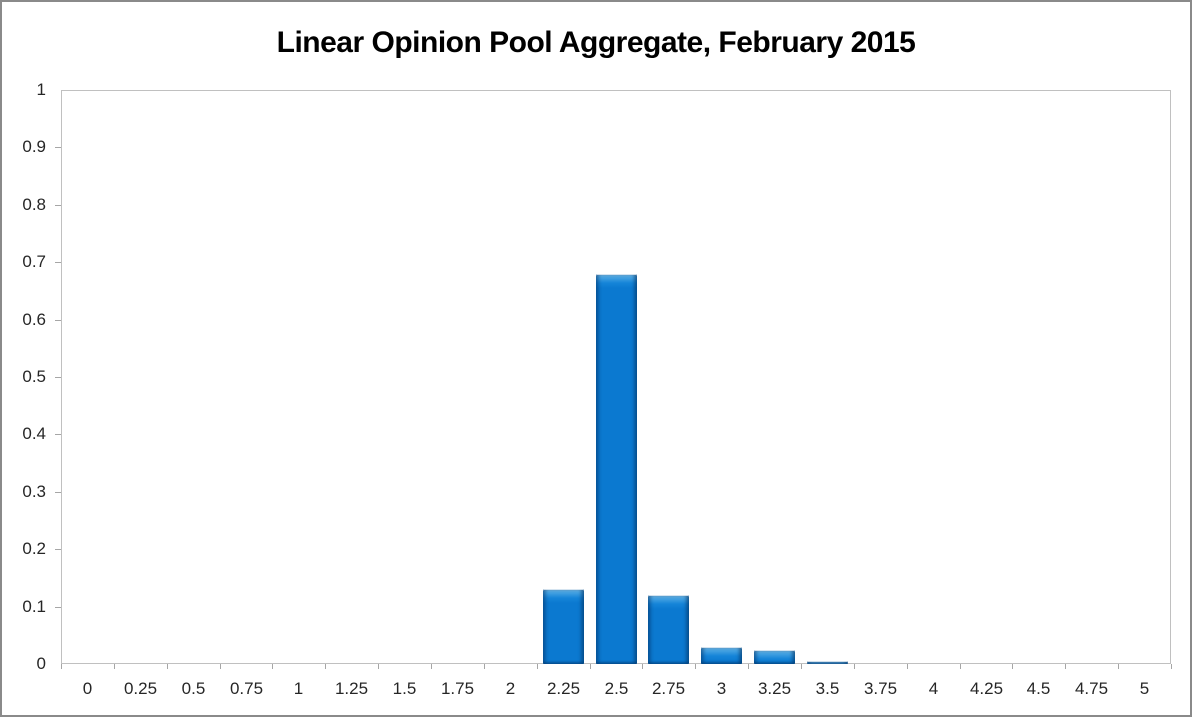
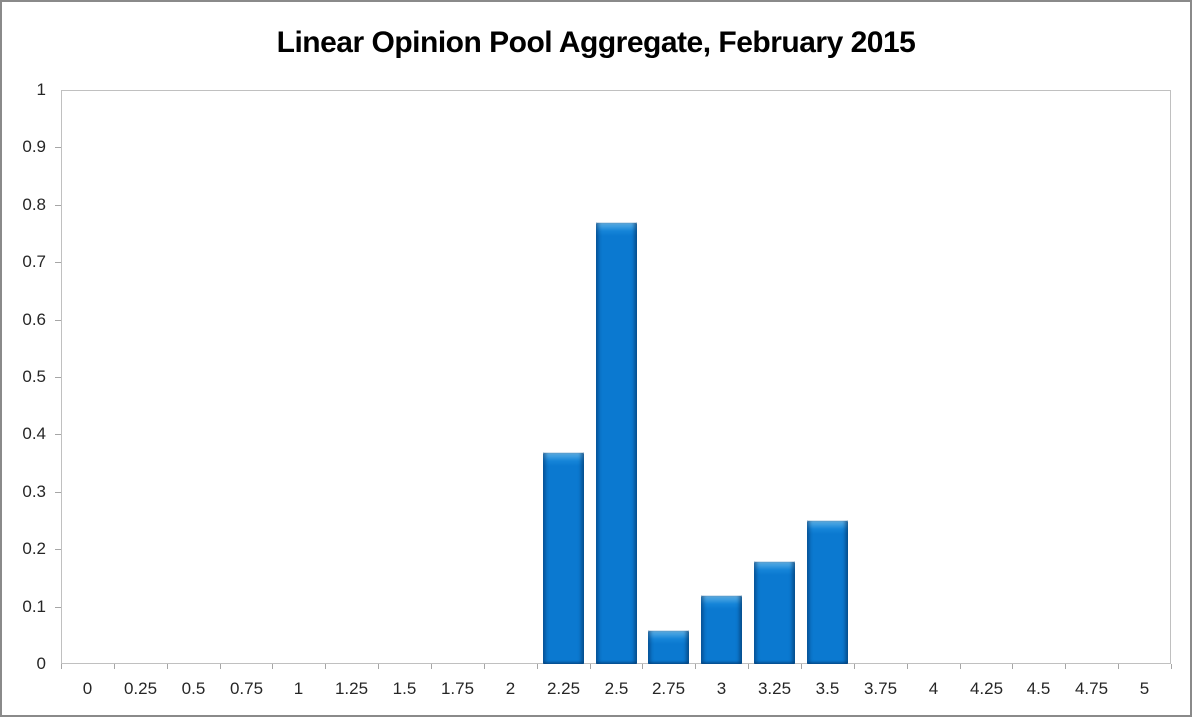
2.25: 0.13 -> 0.37
2.5: 0.68 -> 0.77
2.75: 0.12 -> 0.06
3: 0.03 -> 0.12
3.25: 0.03 -> 0.18
3.5: 0.01 -> 0.25
